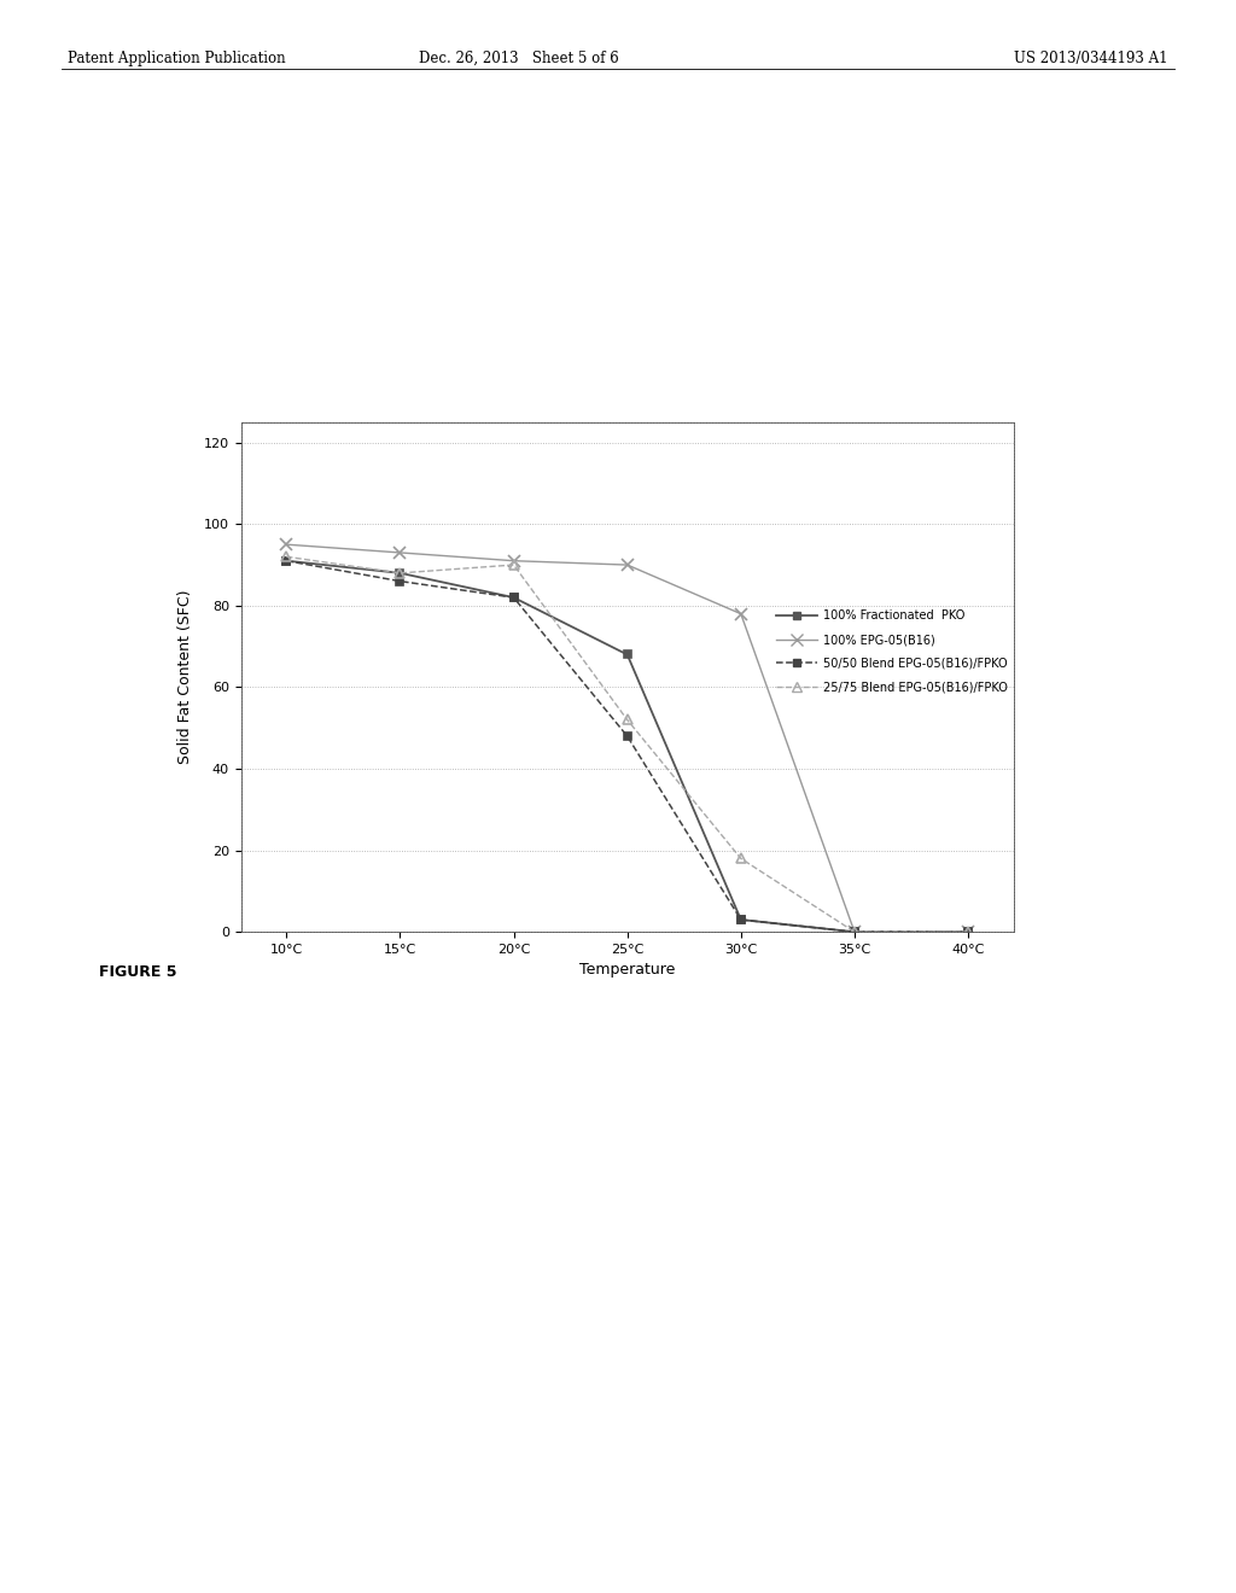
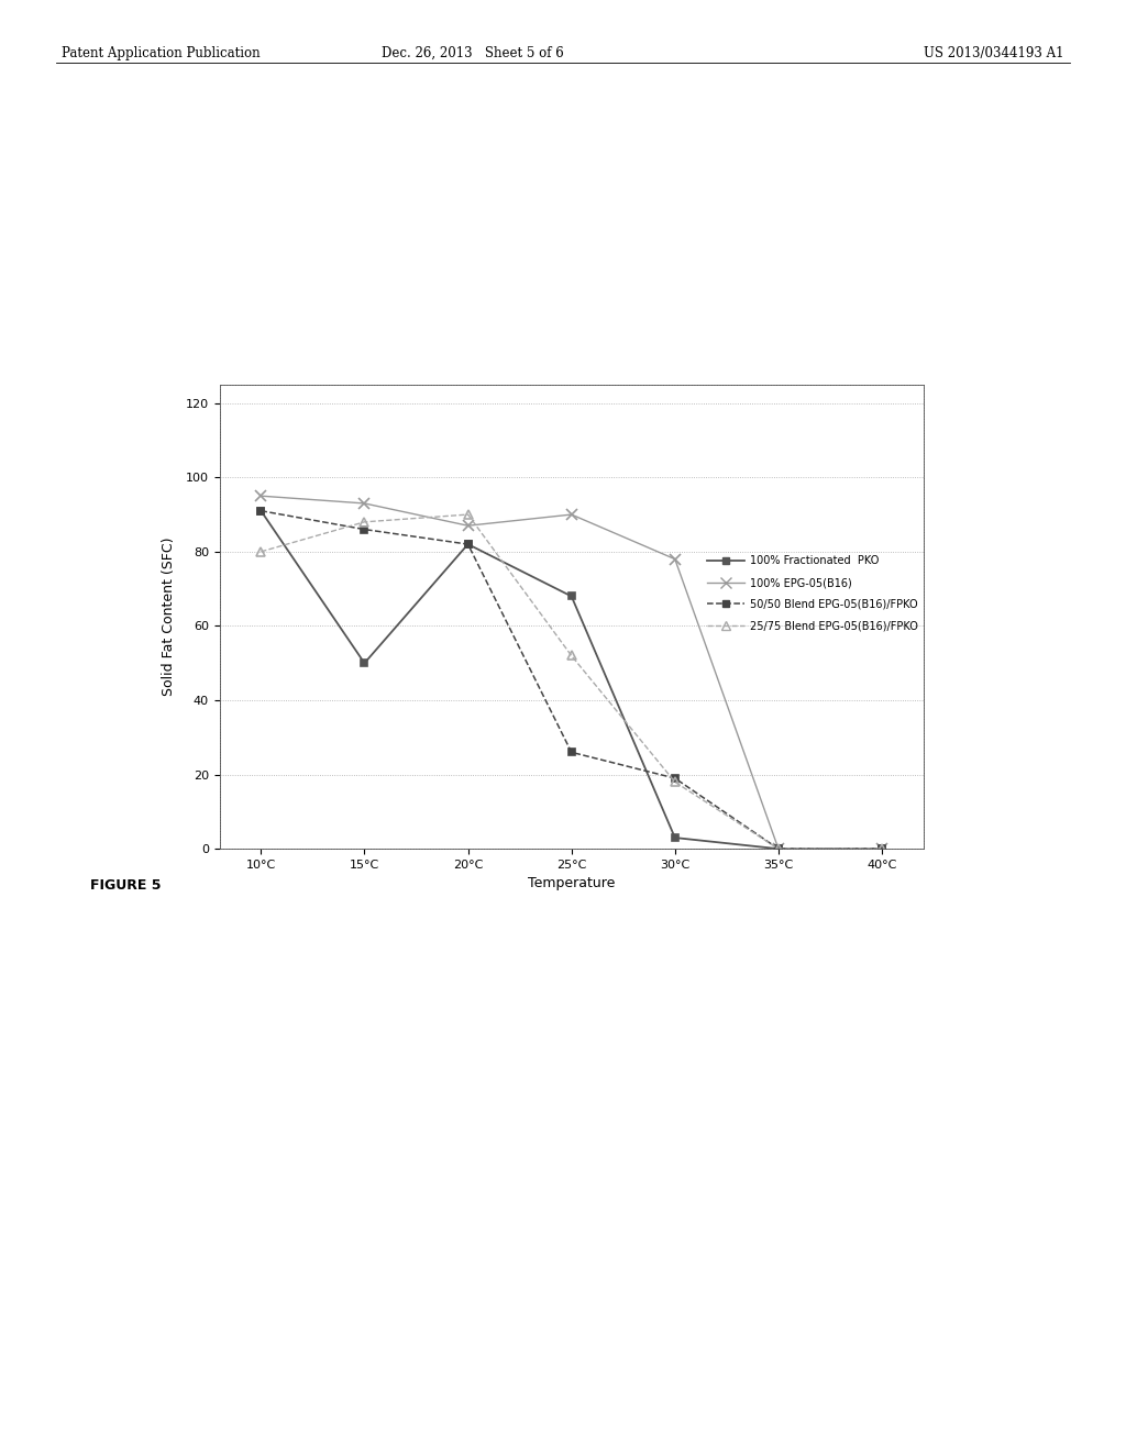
25/75 Blend EPG-05(B16)/FPKO/10°C: 92 -> 80
100% Fractionated PKO/15°C: 88 -> 50
100% EPG-05(B16)/20°C: 91 -> 87
50/50 Blend EPG-05(B16)/FPKO/25°C: 48 -> 26
50/50 Blend EPG-05(B16)/FPKO/30°C: 3 -> 19
